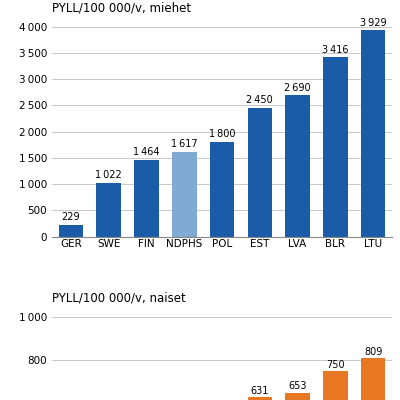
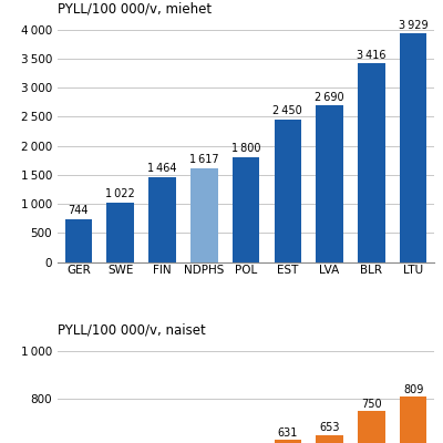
PYLL/100 000/v, miehet/GER: 229 -> 744
